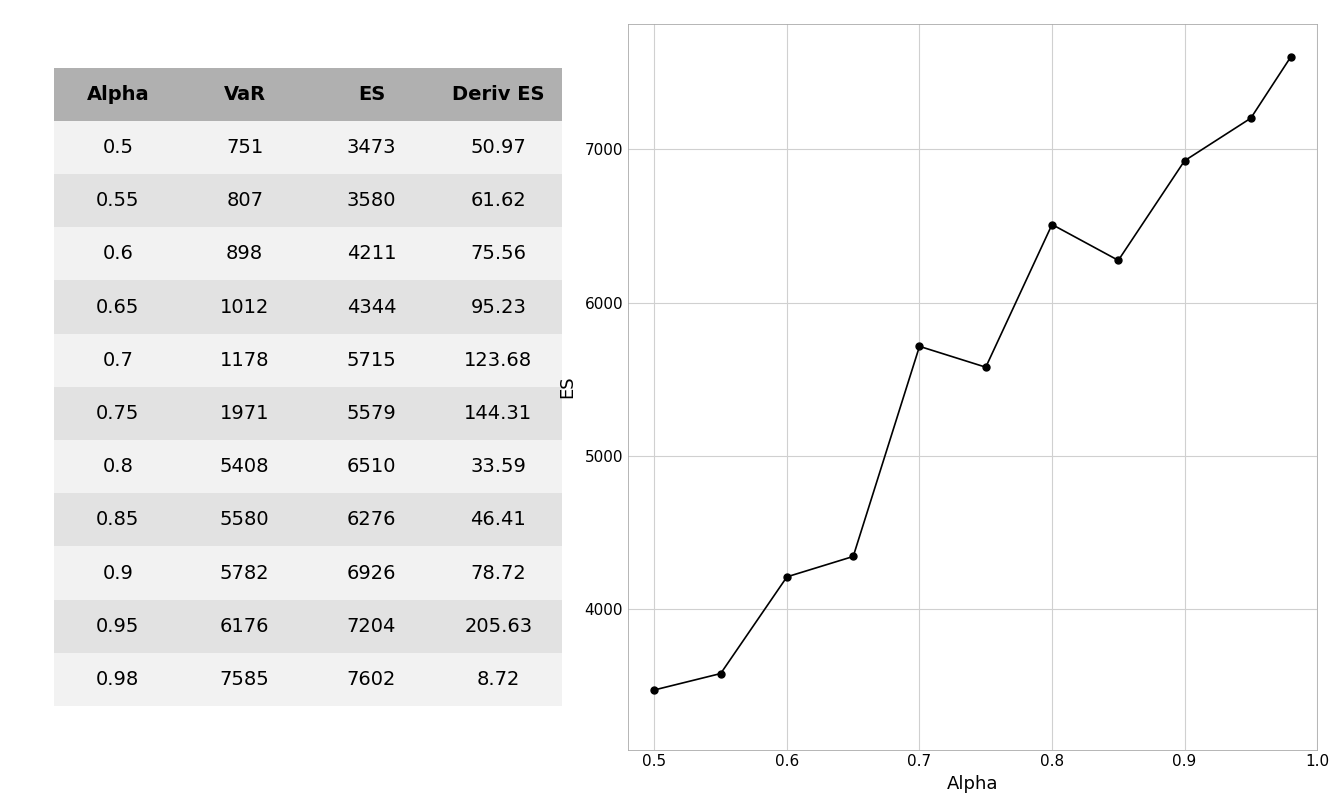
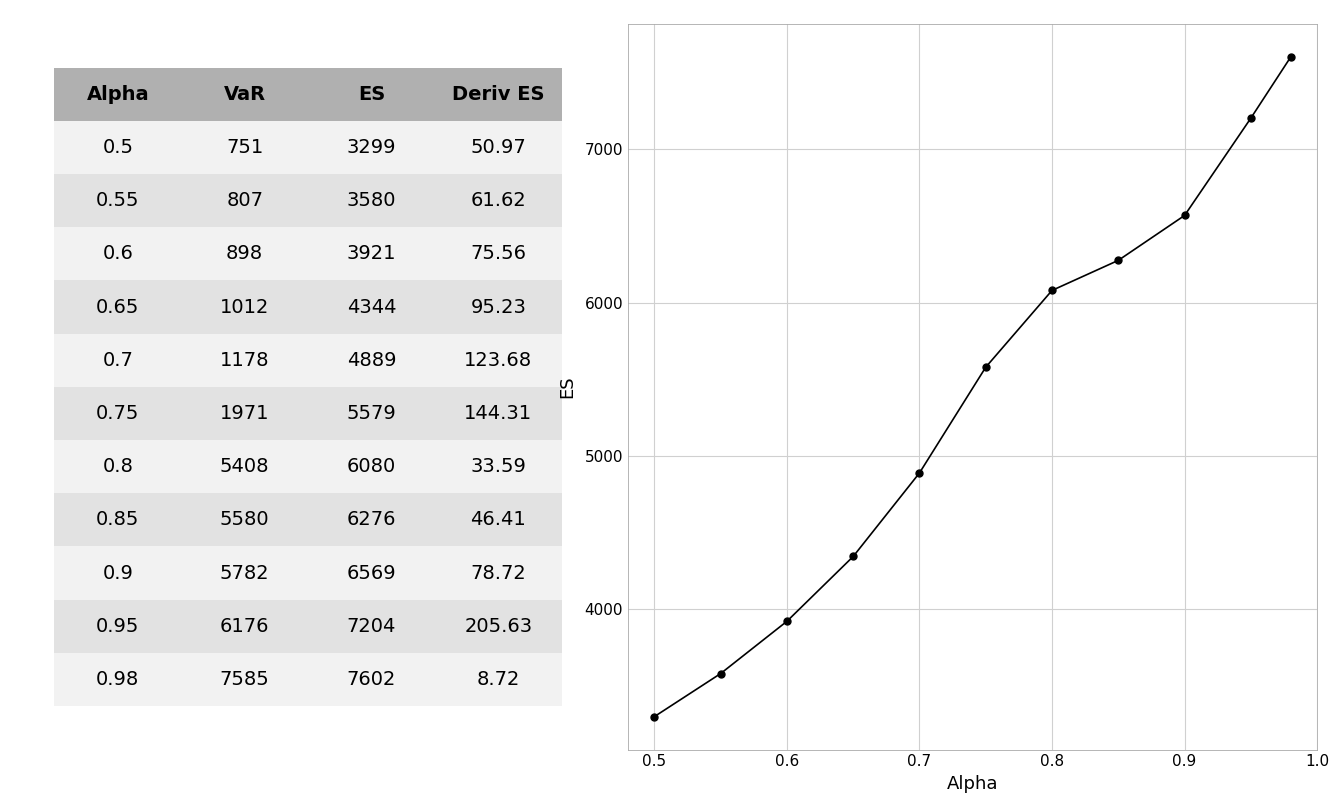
0.5: 3473 -> 3299
0.6: 4211 -> 3921
0.7: 5715 -> 4889
0.8: 6510 -> 6080
0.9: 6926 -> 6569
